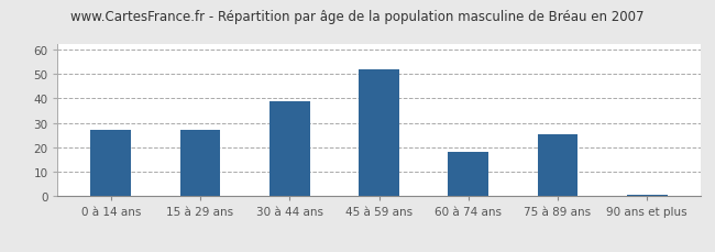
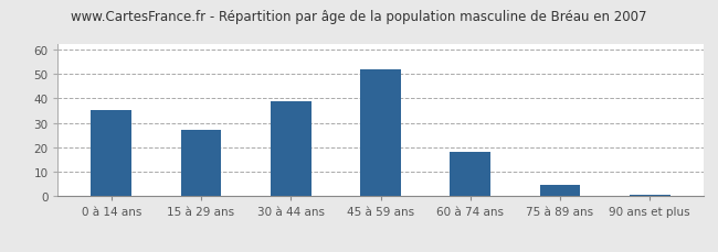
0 à 14 ans: 27.0 -> 35.0
75 à 89 ans: 25.5 -> 4.5
